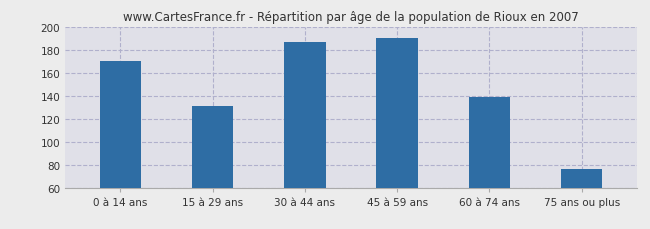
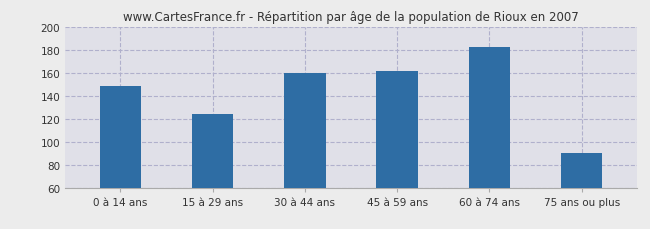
0 à 14 ans: 170 -> 148
15 à 29 ans: 131 -> 124
30 à 44 ans: 187 -> 160
45 à 59 ans: 190 -> 161
60 à 74 ans: 139 -> 182
75 ans ou plus: 76 -> 90
